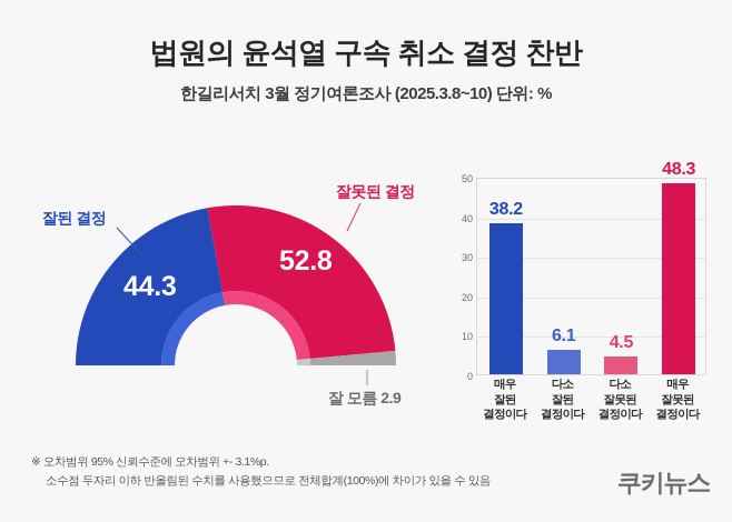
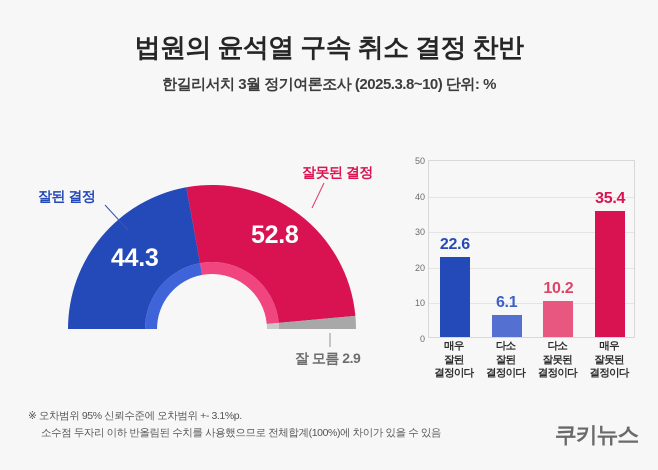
매우 잘된 결정이다: 38.2 -> 22.6
다소 잘못된 결정이다: 4.5 -> 10.2
매우 잘못된 결정이다: 48.3 -> 35.4
